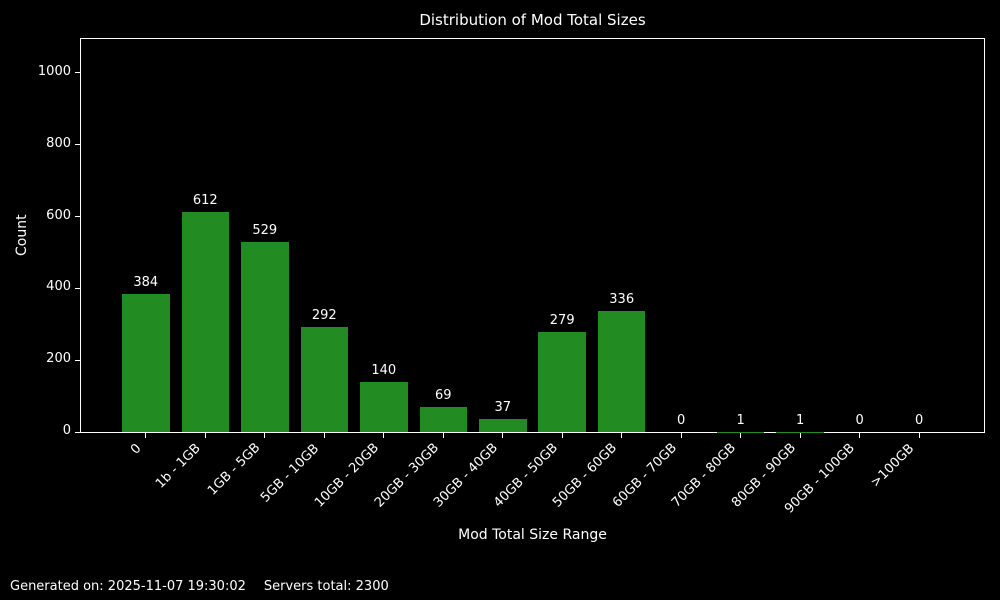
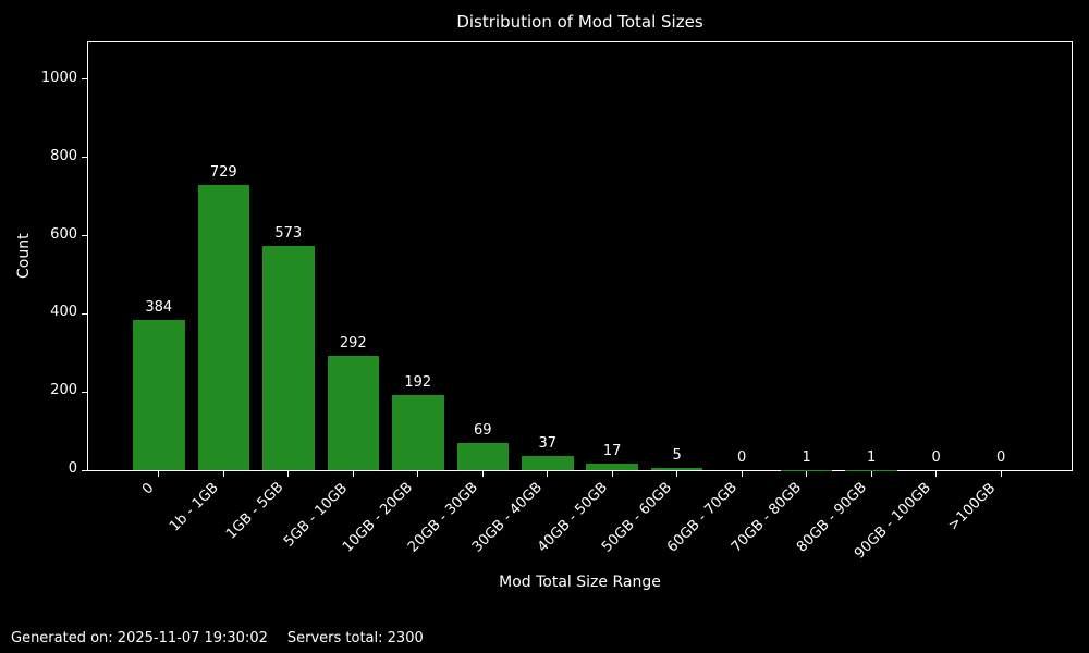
1b - 1GB: 612 -> 729
1GB - 5GB: 529 -> 573
10GB - 20GB: 140 -> 192
40GB - 50GB: 279 -> 17
50GB - 60GB: 336 -> 5
